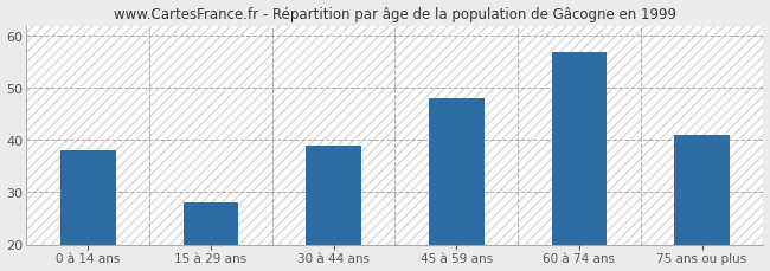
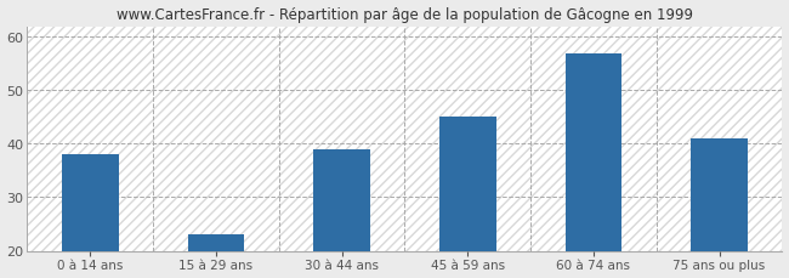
15 à 29 ans: 28 -> 23
45 à 59 ans: 48 -> 45
